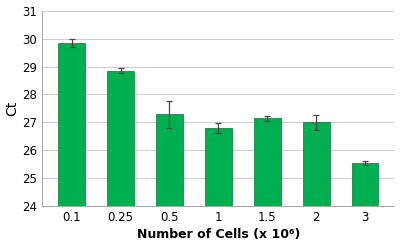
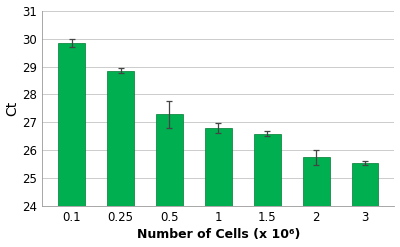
1.5: 27.15 -> 26.60
2: 27.00 -> 25.75
